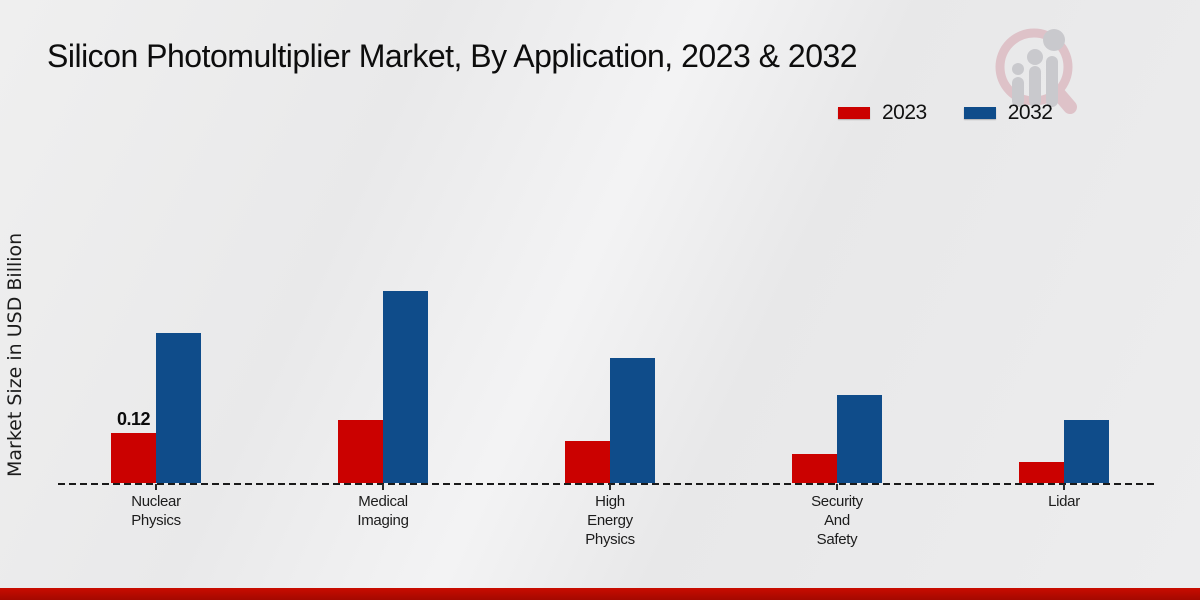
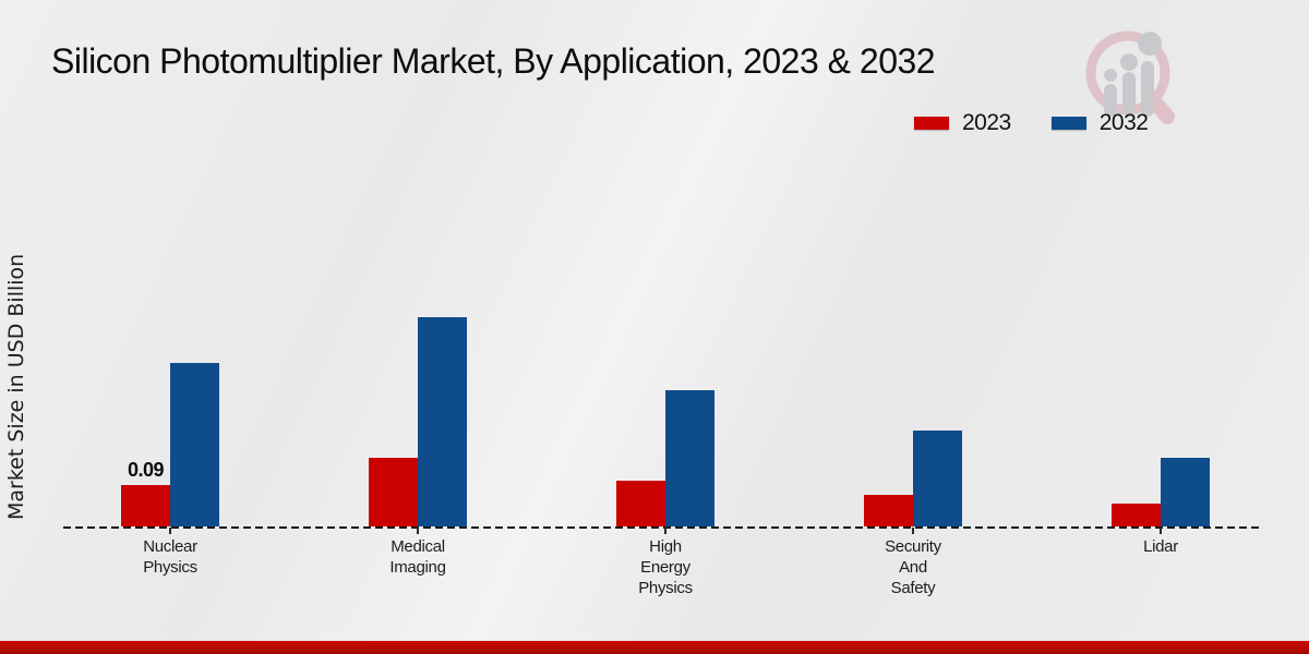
2023/Nuclear Physics: 0.12 -> 0.09
